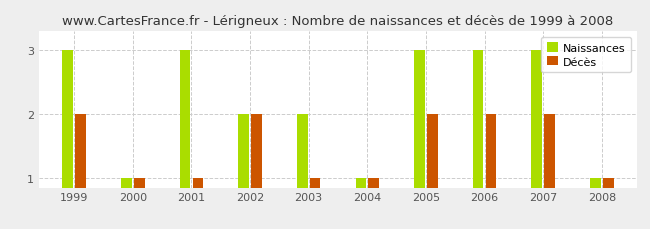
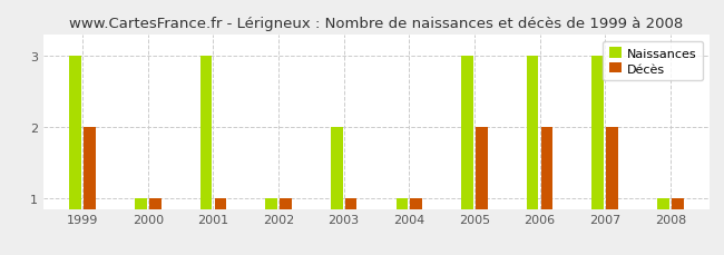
Naissances/2002: 2 -> 1
Décès/2002: 2 -> 1
